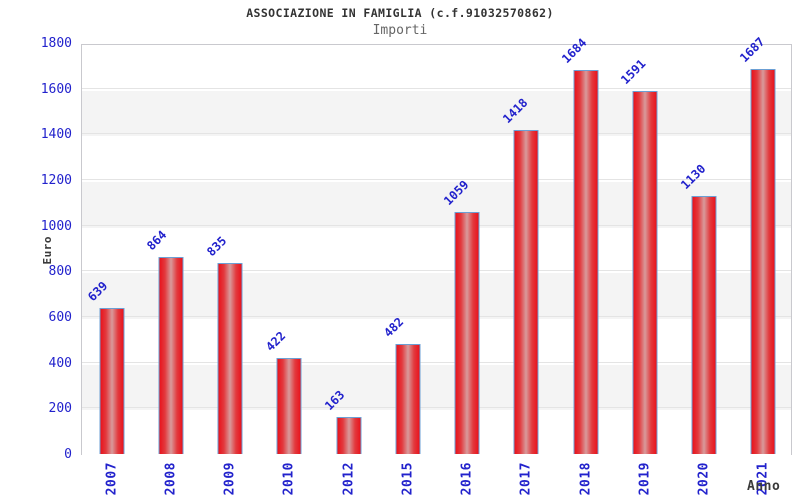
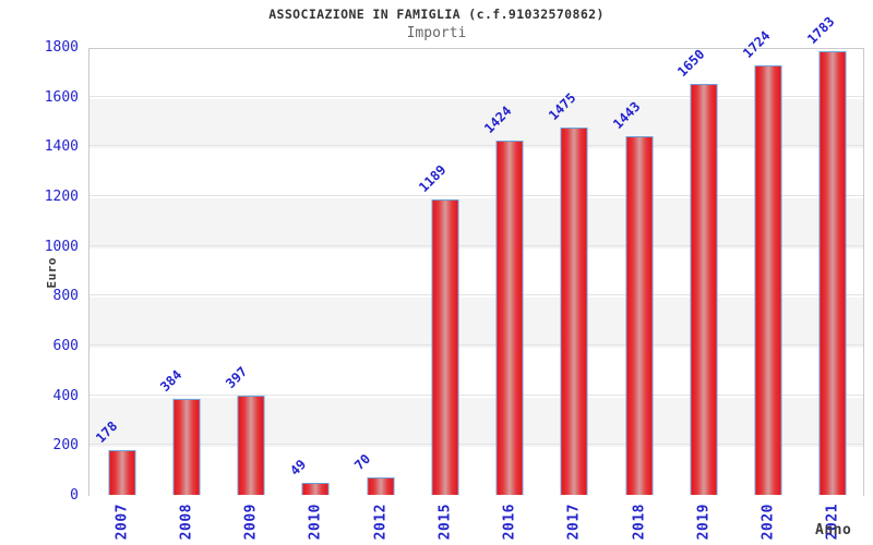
2007: 639 -> 178
2008: 864 -> 384
2009: 835 -> 397
2010: 422 -> 49
2012: 163 -> 70
2015: 482 -> 1189
2016: 1059 -> 1424
2017: 1418 -> 1475
2018: 1684 -> 1443
2019: 1591 -> 1650
2020: 1130 -> 1724
2021: 1687 -> 1783
